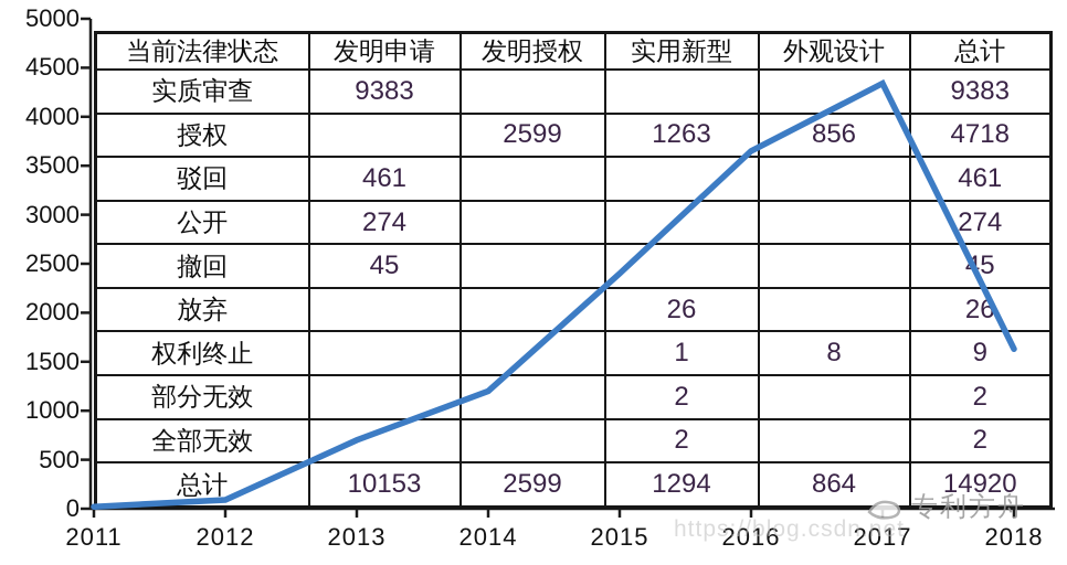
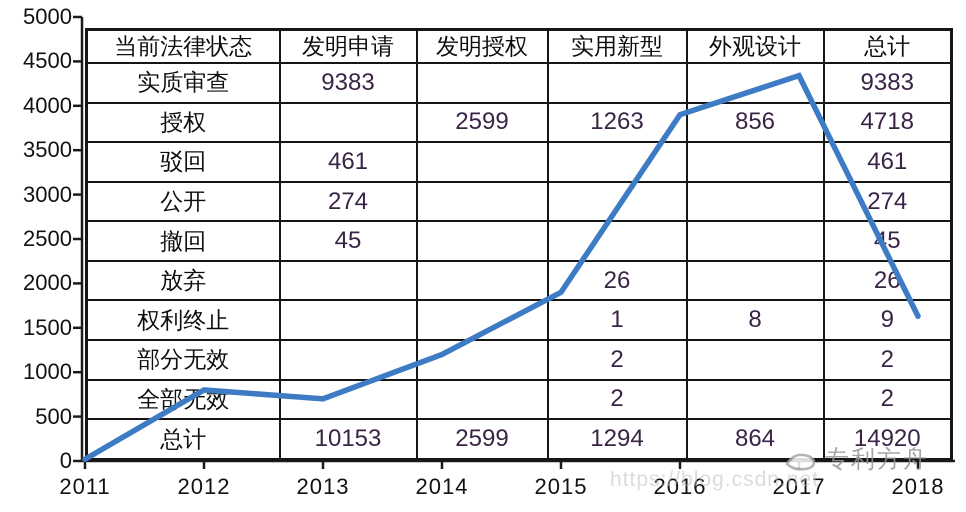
2012: 100 -> 800
2015: 2400 -> 1900
2016: 3600 -> 3900
